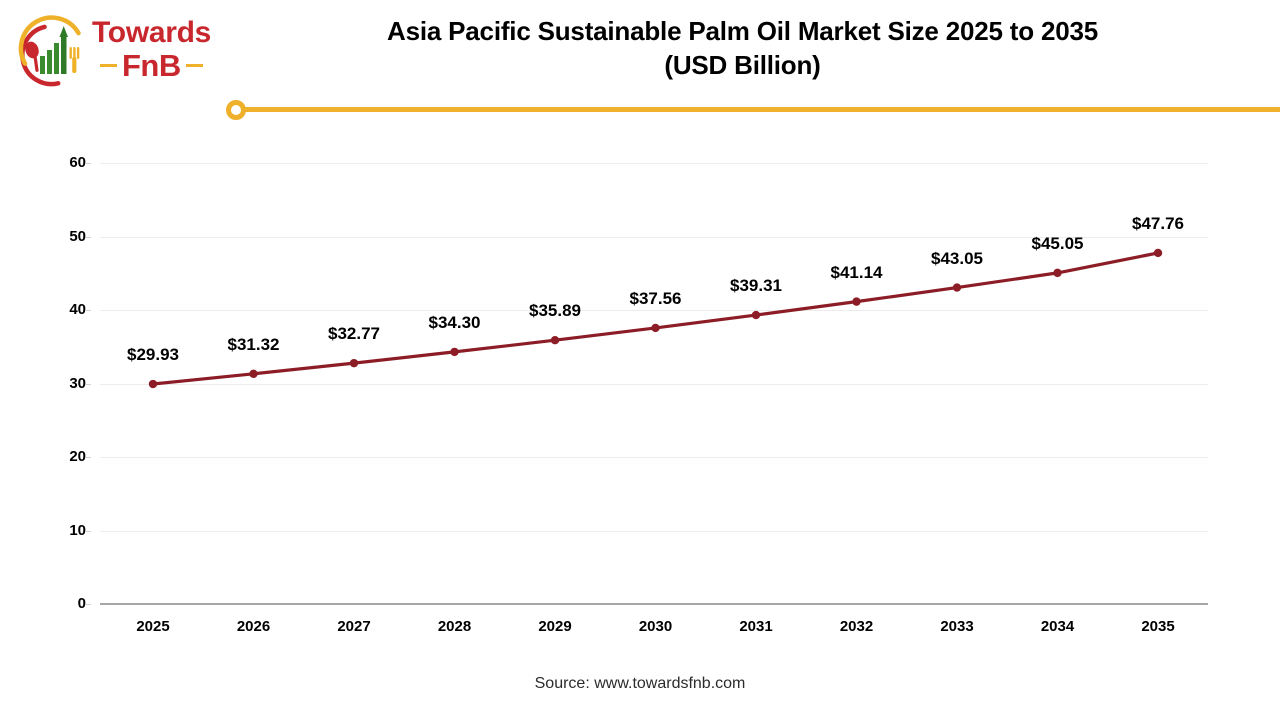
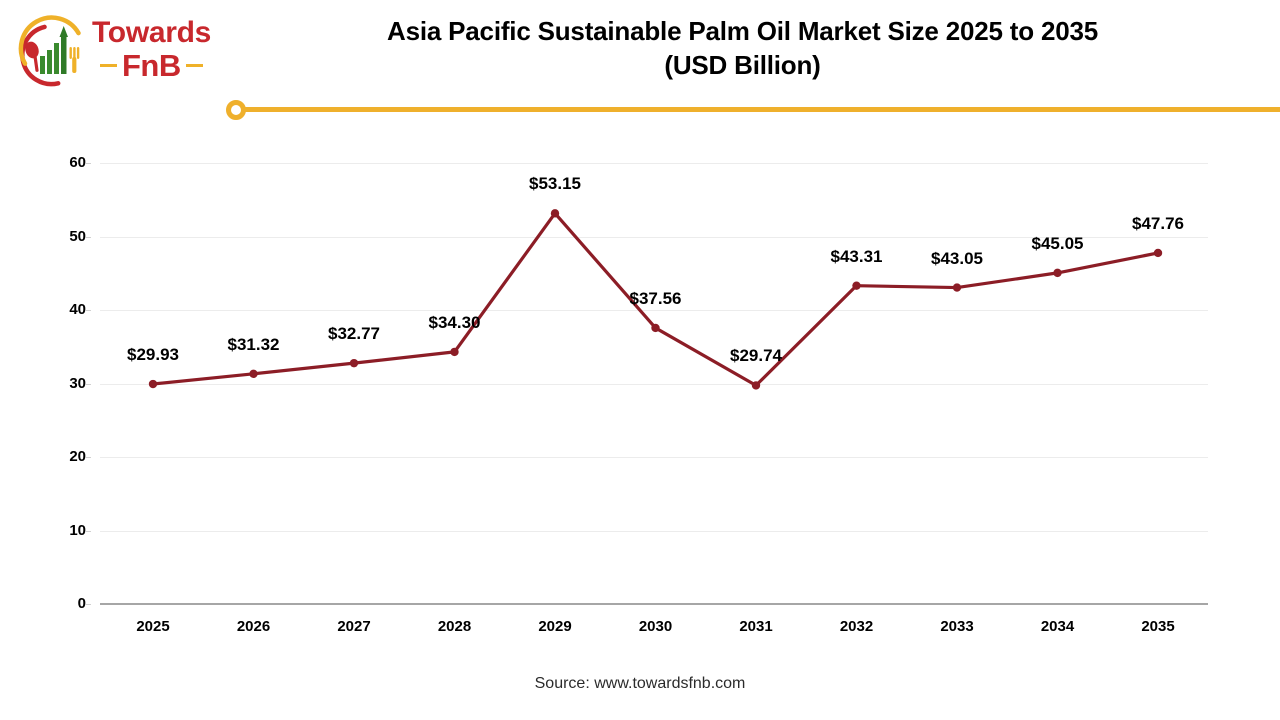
2029: $35.89 -> $53.15
2031: $39.31 -> $29.74
2032: $41.14 -> $43.31
